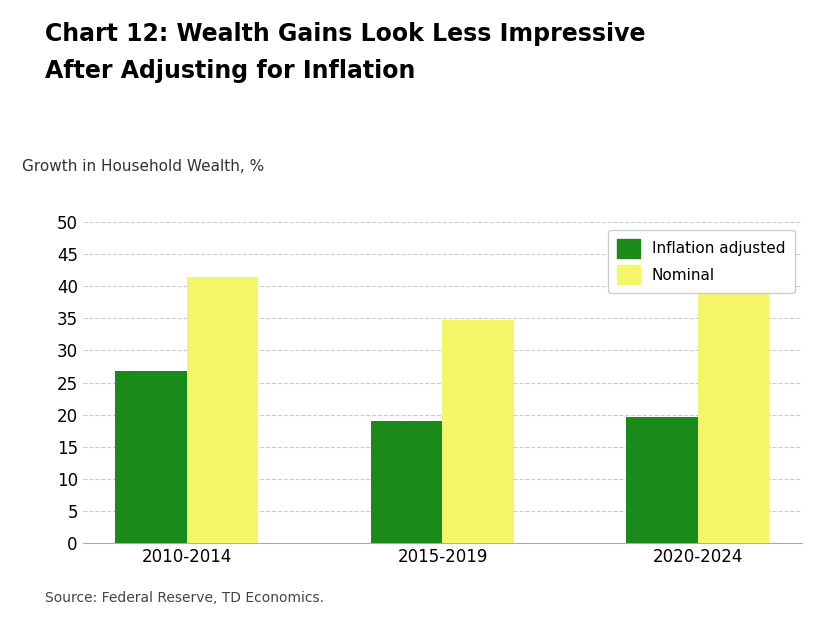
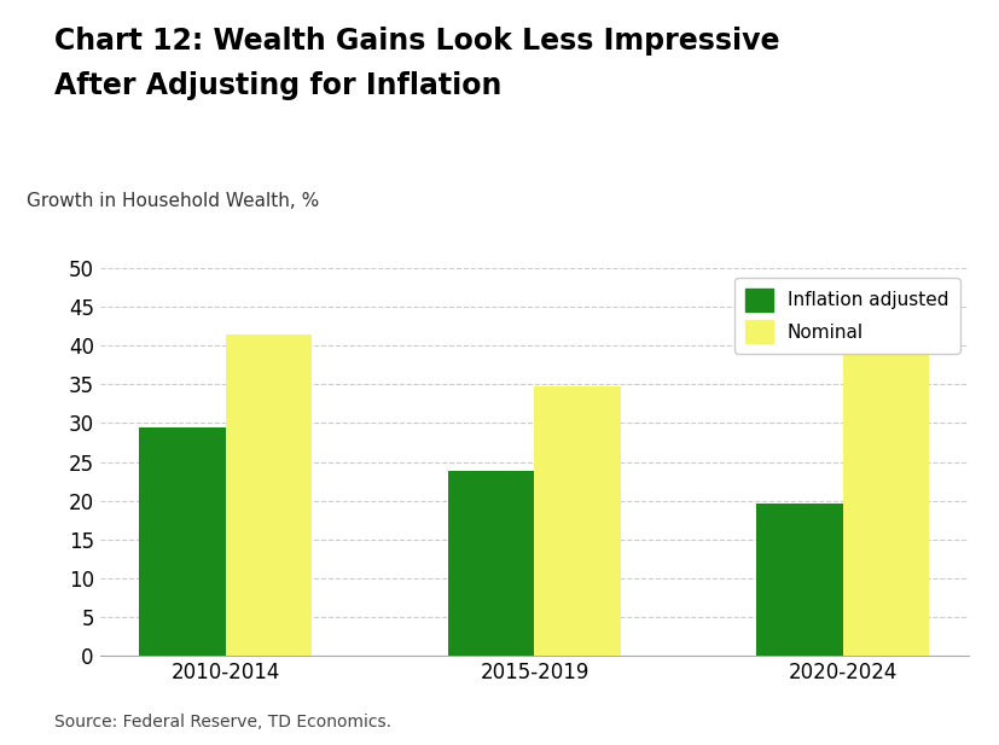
Inflation adjusted/2010-2014: 26.8 -> 29.4
Inflation adjusted/2015-2019: 19.0 -> 23.8
